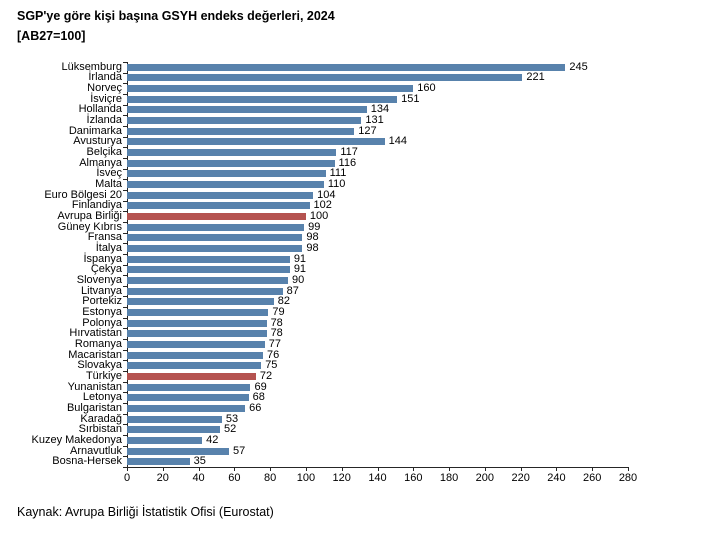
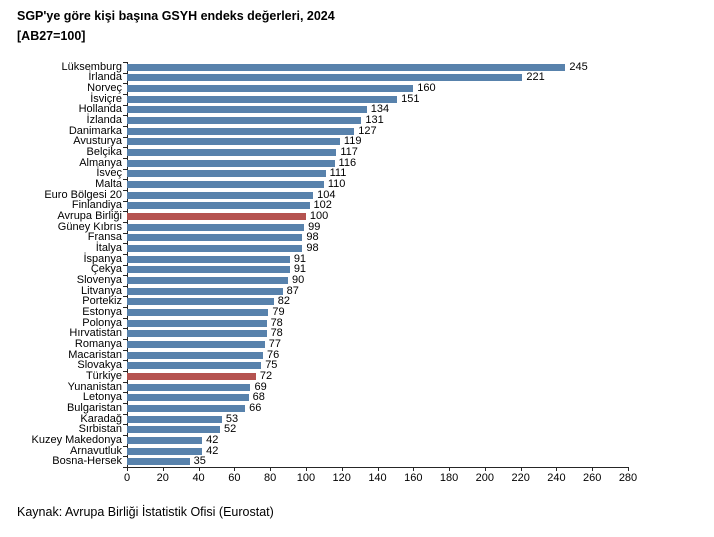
Avusturya: 144 -> 119
Arnavutluk: 57 -> 42
